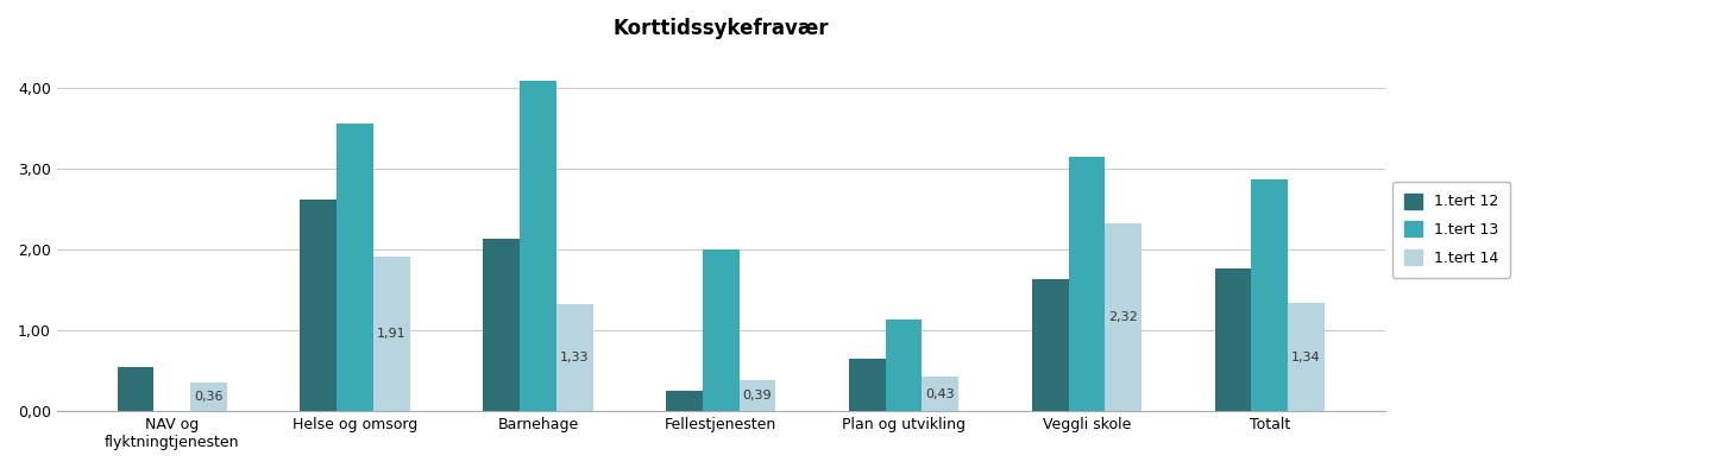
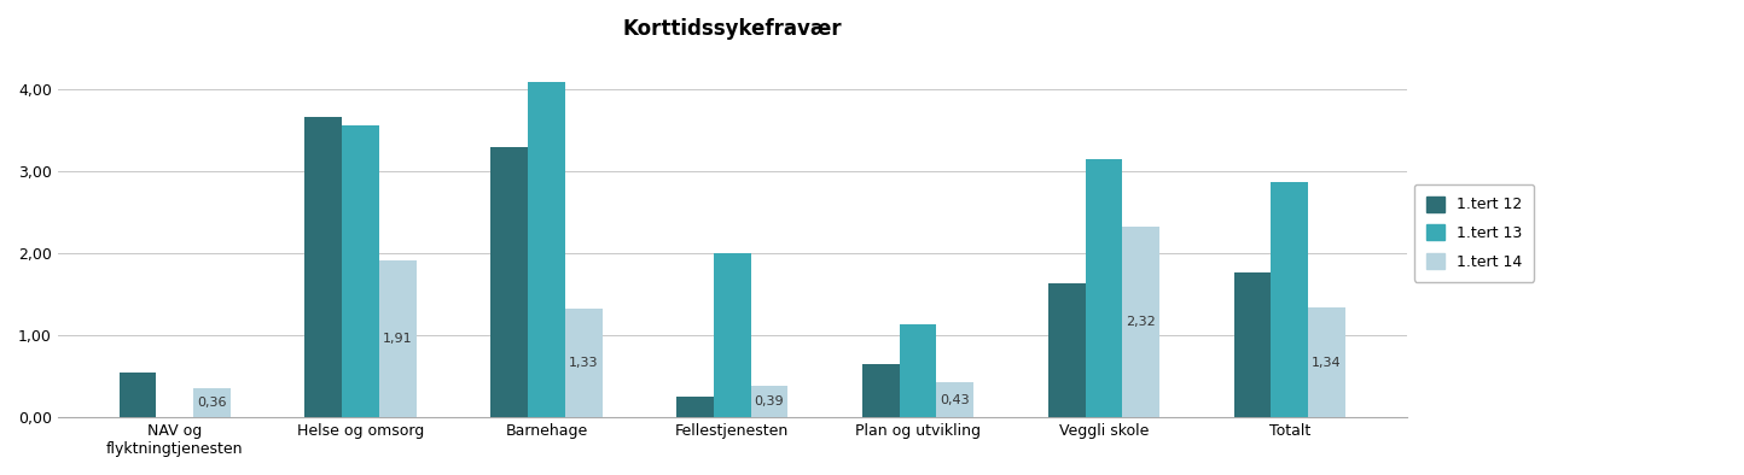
1.tert 12/Helse og omsorg: 2,62 -> 3,66
1.tert 12/Barnehage: 2,13 -> 3,30
